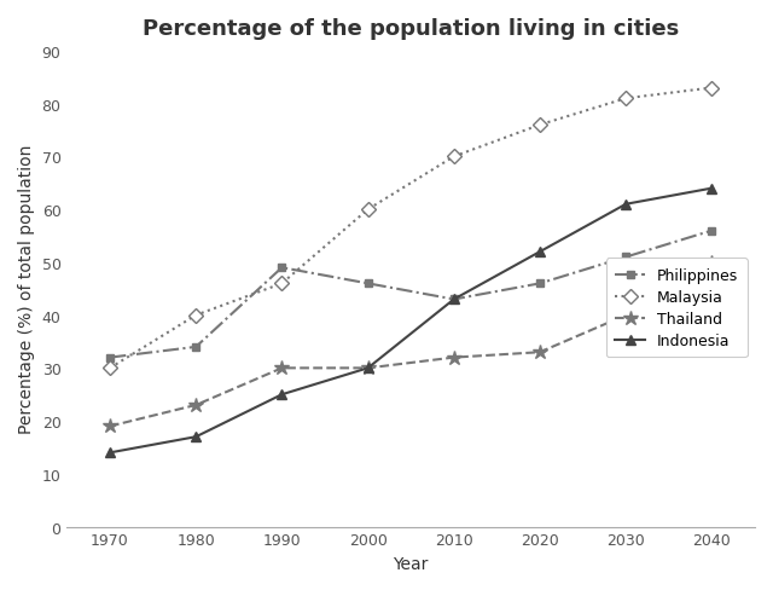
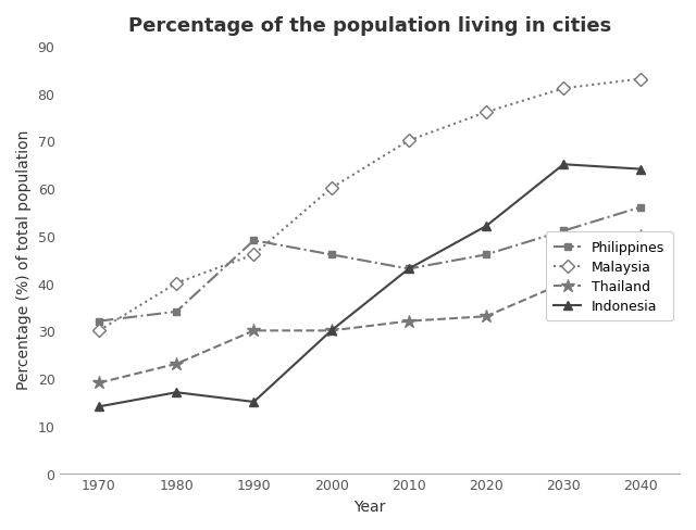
Indonesia/1990: 25 -> 15
Indonesia/2030: 61 -> 65
